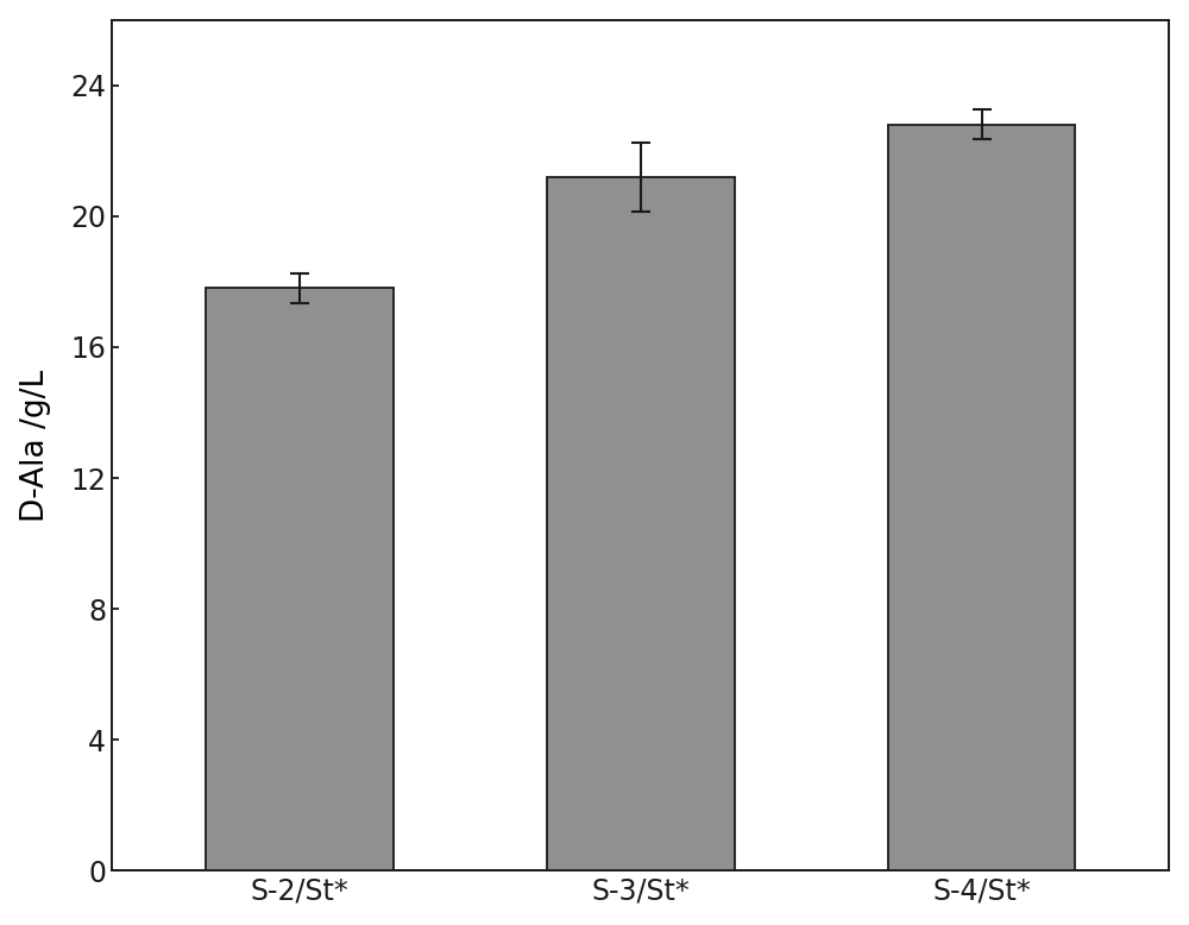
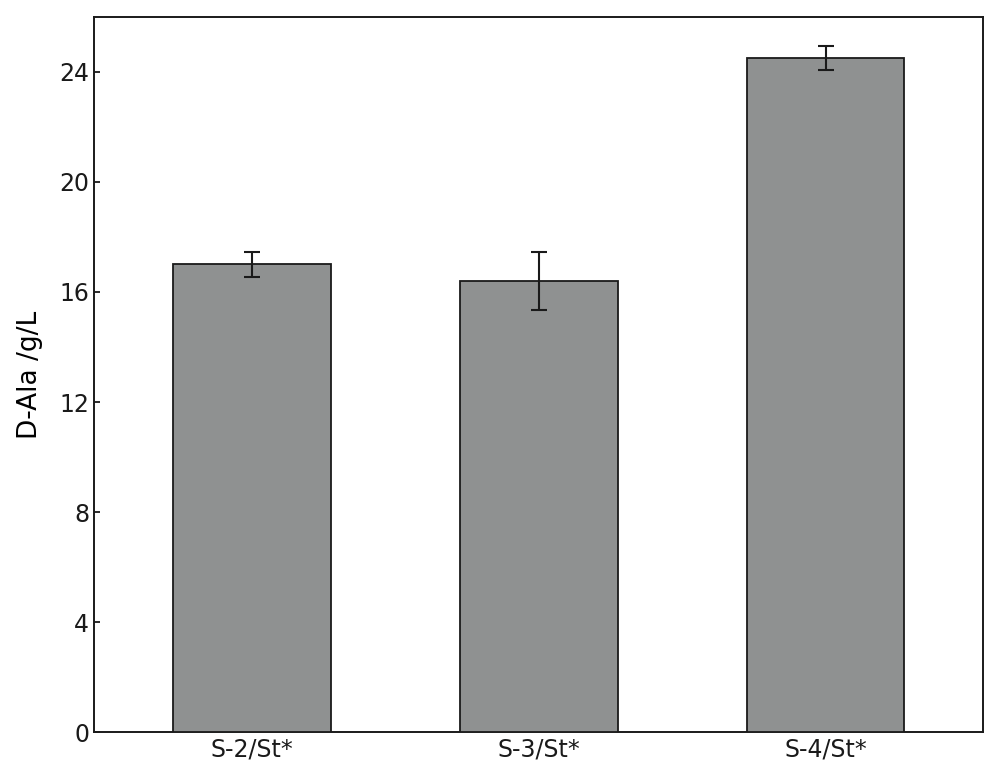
S-2/St*: 17.8 -> 17.0
S-3/St*: 21.2 -> 16.4
S-4/St*: 22.8 -> 24.5
